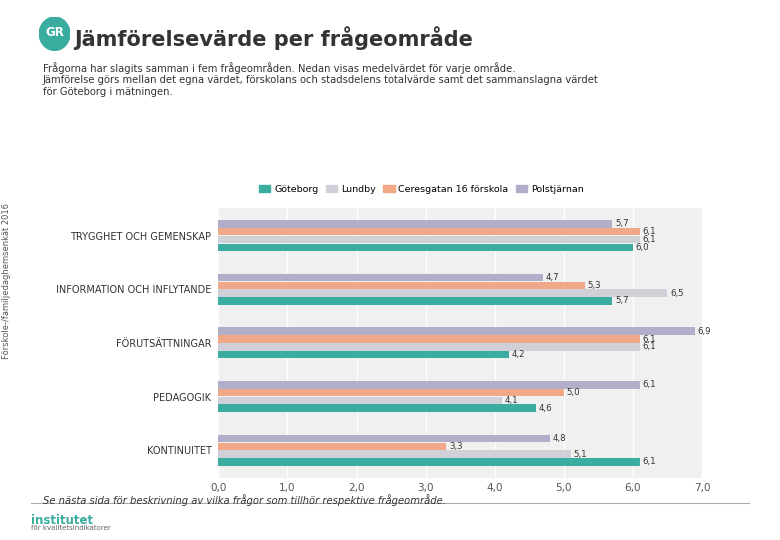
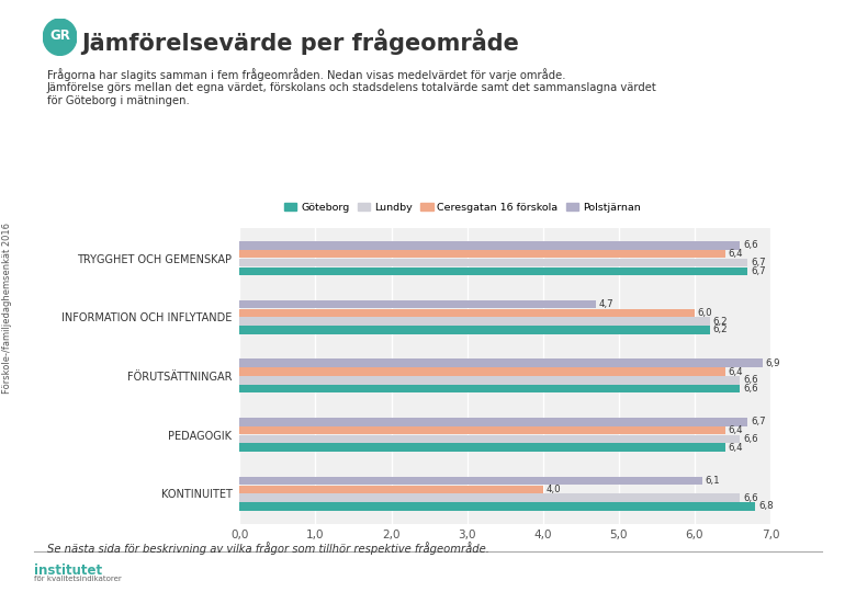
Polstjärnan/TRYGGHET OCH GEMENSKAP: 5,7 -> 6,6
Ceresgatan 16 förskola/TRYGGHET OCH GEMENSKAP: 6,1 -> 6,4
Lundby/TRYGGHET OCH GEMENSKAP: 6,1 -> 6,7
Göteborg/TRYGGHET OCH GEMENSKAP: 6,0 -> 6,7
Ceresgatan 16 förskola/INFORMATION OCH INFLYTANDE: 5,3 -> 6,0
Lundby/INFORMATION OCH INFLYTANDE: 6,5 -> 6,2
Göteborg/INFORMATION OCH INFLYTANDE: 5,7 -> 6,2
Ceresgatan 16 förskola/FÖRUTSÄTTNINGAR: 6,1 -> 6,4
Lundby/FÖRUTSÄTTNINGAR: 6,1 -> 6,6
Göteborg/FÖRUTSÄTTNINGAR: 4,2 -> 6,6
Polstjärnan/PEDAGOGIK: 6,1 -> 6,7
Ceresgatan 16 förskola/PEDAGOGIK: 5,0 -> 6,4
Lundby/PEDAGOGIK: 4,1 -> 6,6
Göteborg/PEDAGOGIK: 4,6 -> 6,4
Polstjärnan/KONTINUITET: 4,8 -> 6,1
Ceresgatan 16 förskola/KONTINUITET: 3,3 -> 4,0
Lundby/KONTINUITET: 5,1 -> 6,6
Göteborg/KONTINUITET: 6,1 -> 6,8
